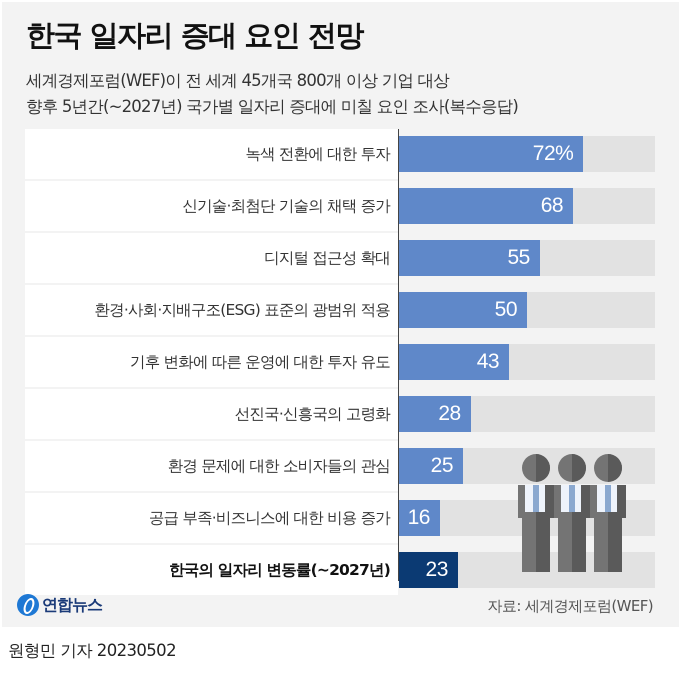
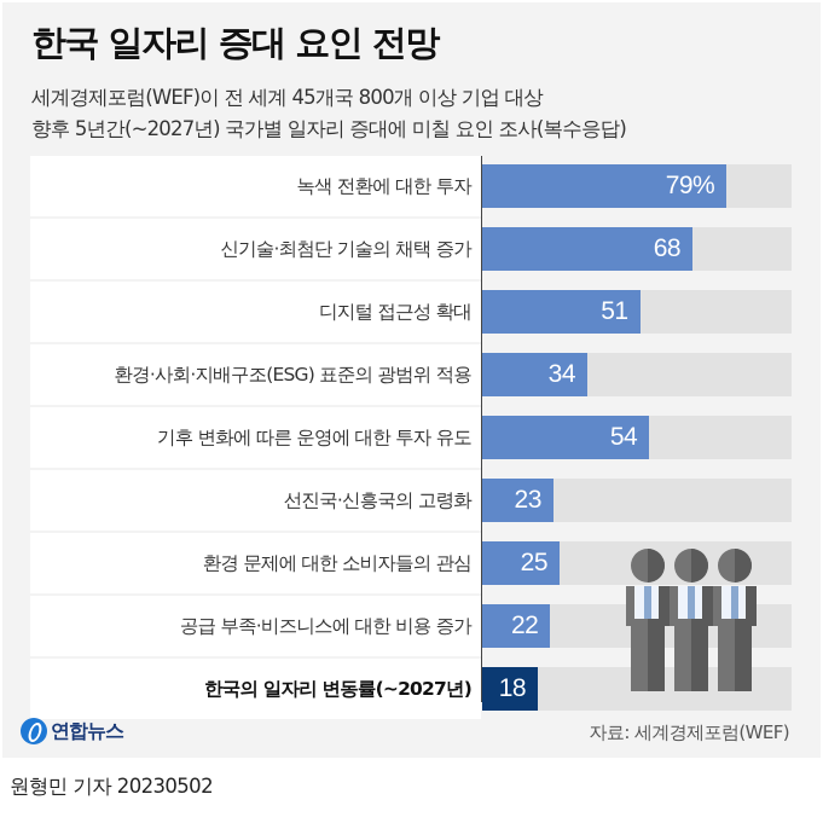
녹색 전환에 대한 투자: 72% -> 79%
디지털 접근성 확대: 55 -> 51
환경·사회·지배구조(ESG) 표준의 광범위 적용: 50 -> 34
기후 변화에 따른 운영에 대한 투자 유도: 43 -> 54
선진국·신흥국의 고령화: 28 -> 23
공급 부족·비즈니스에 대한 비용 증가: 16 -> 22
한국의 일자리 변동률(~2027년): 23 -> 18
